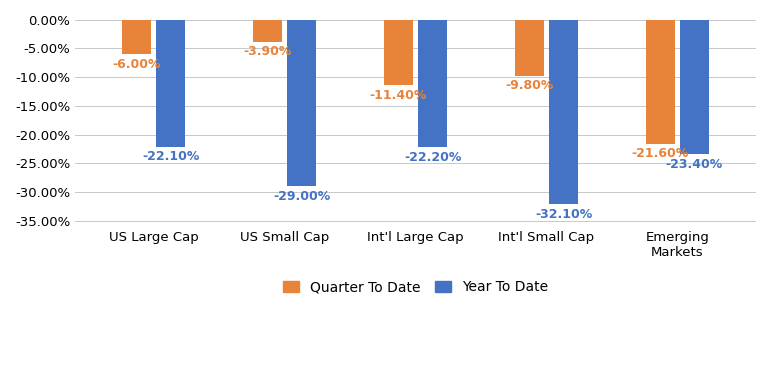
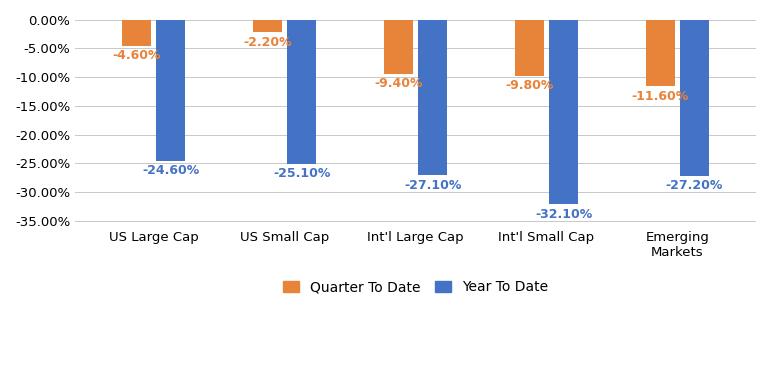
Quarter To Date/US Large Cap: -6.00% -> -4.60%
Year To Date/US Large Cap: -22.10% -> -24.60%
Quarter To Date/US Small Cap: -3.90% -> -2.20%
Year To Date/US Small Cap: -29.00% -> -25.10%
Quarter To Date/Int'l Large Cap: -11.40% -> -9.40%
Year To Date/Int'l Large Cap: -22.20% -> -27.10%
Quarter To Date/Emerging Markets: -21.60% -> -11.60%
Year To Date/Emerging Markets: -23.40% -> -27.20%
